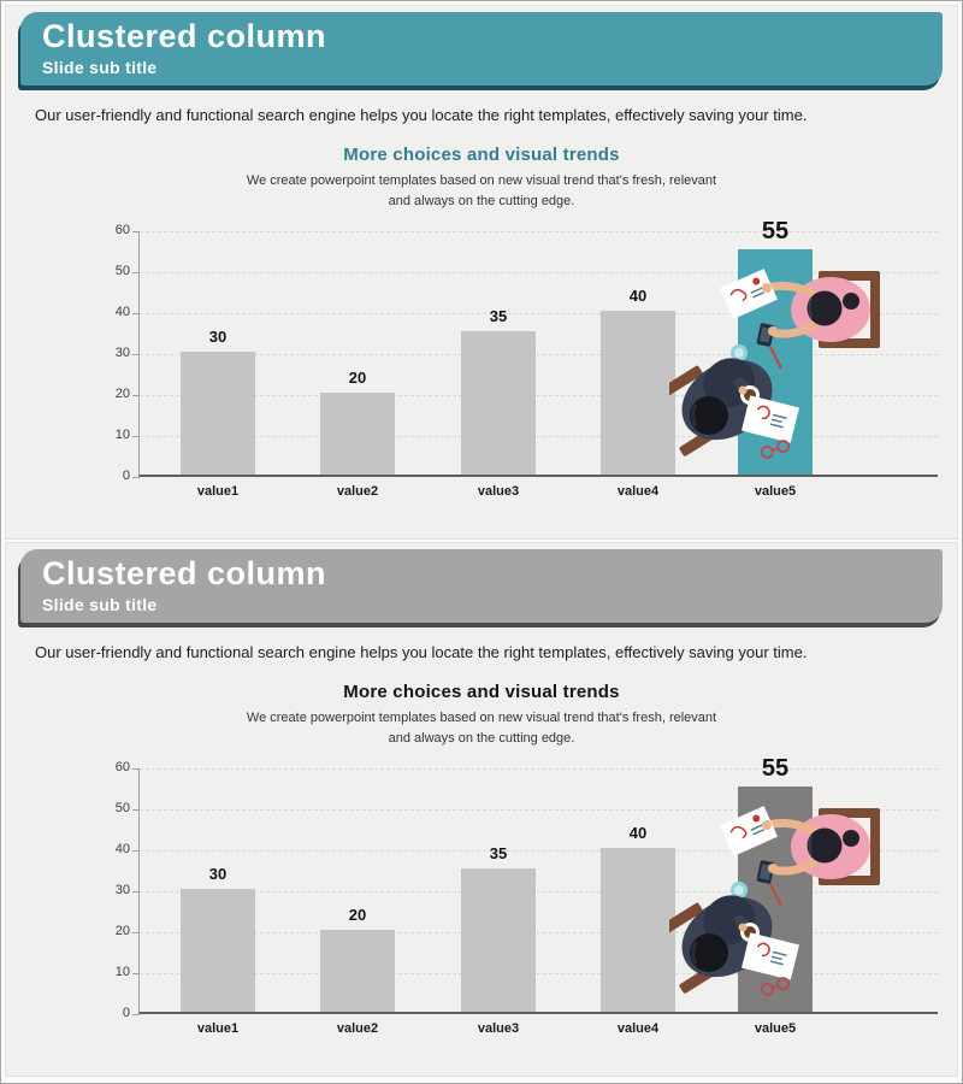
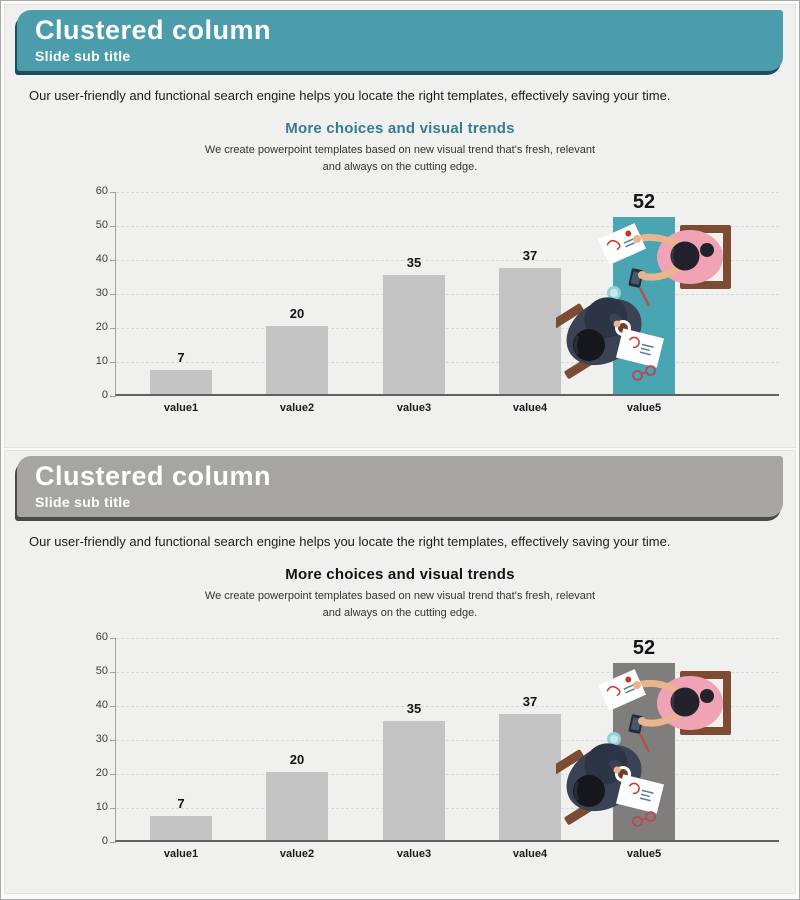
value1: 30 -> 7
value4: 40 -> 37
value5: 55 -> 52
